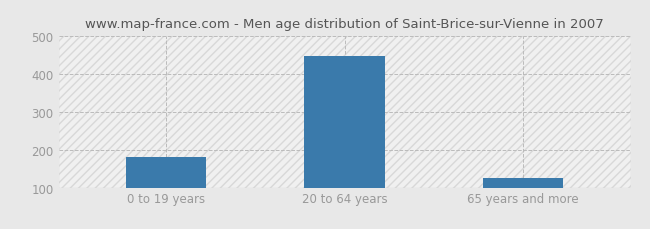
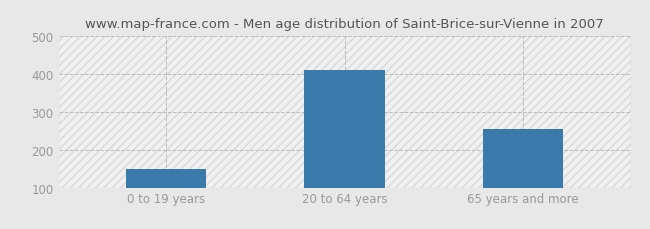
0 to 19 years: 181 -> 150
20 to 64 years: 447 -> 410
65 years and more: 126 -> 255
